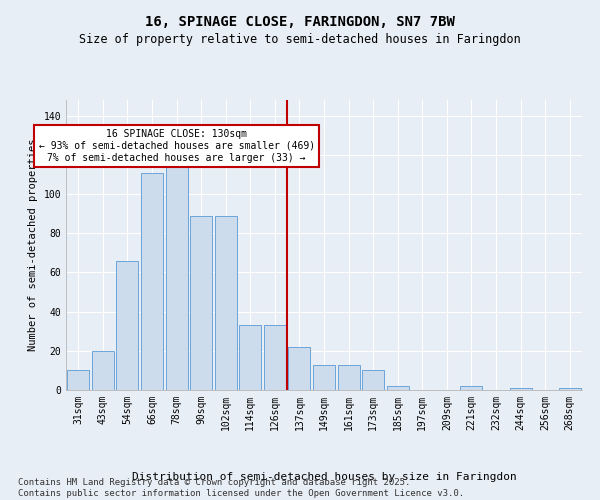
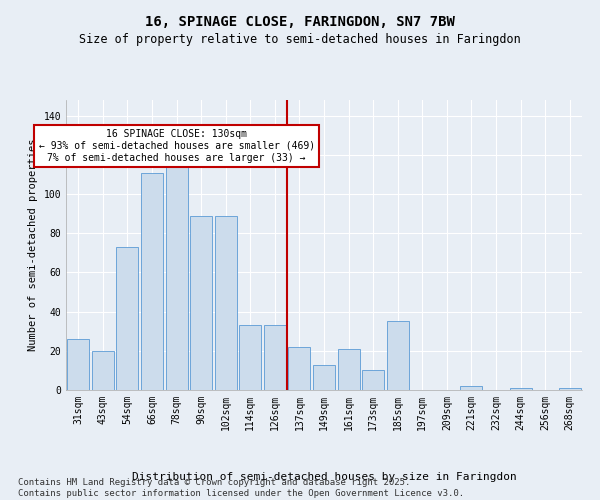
31sqm: 10 -> 26
54sqm: 66 -> 73
161sqm: 13 -> 21
185sqm: 2 -> 35
